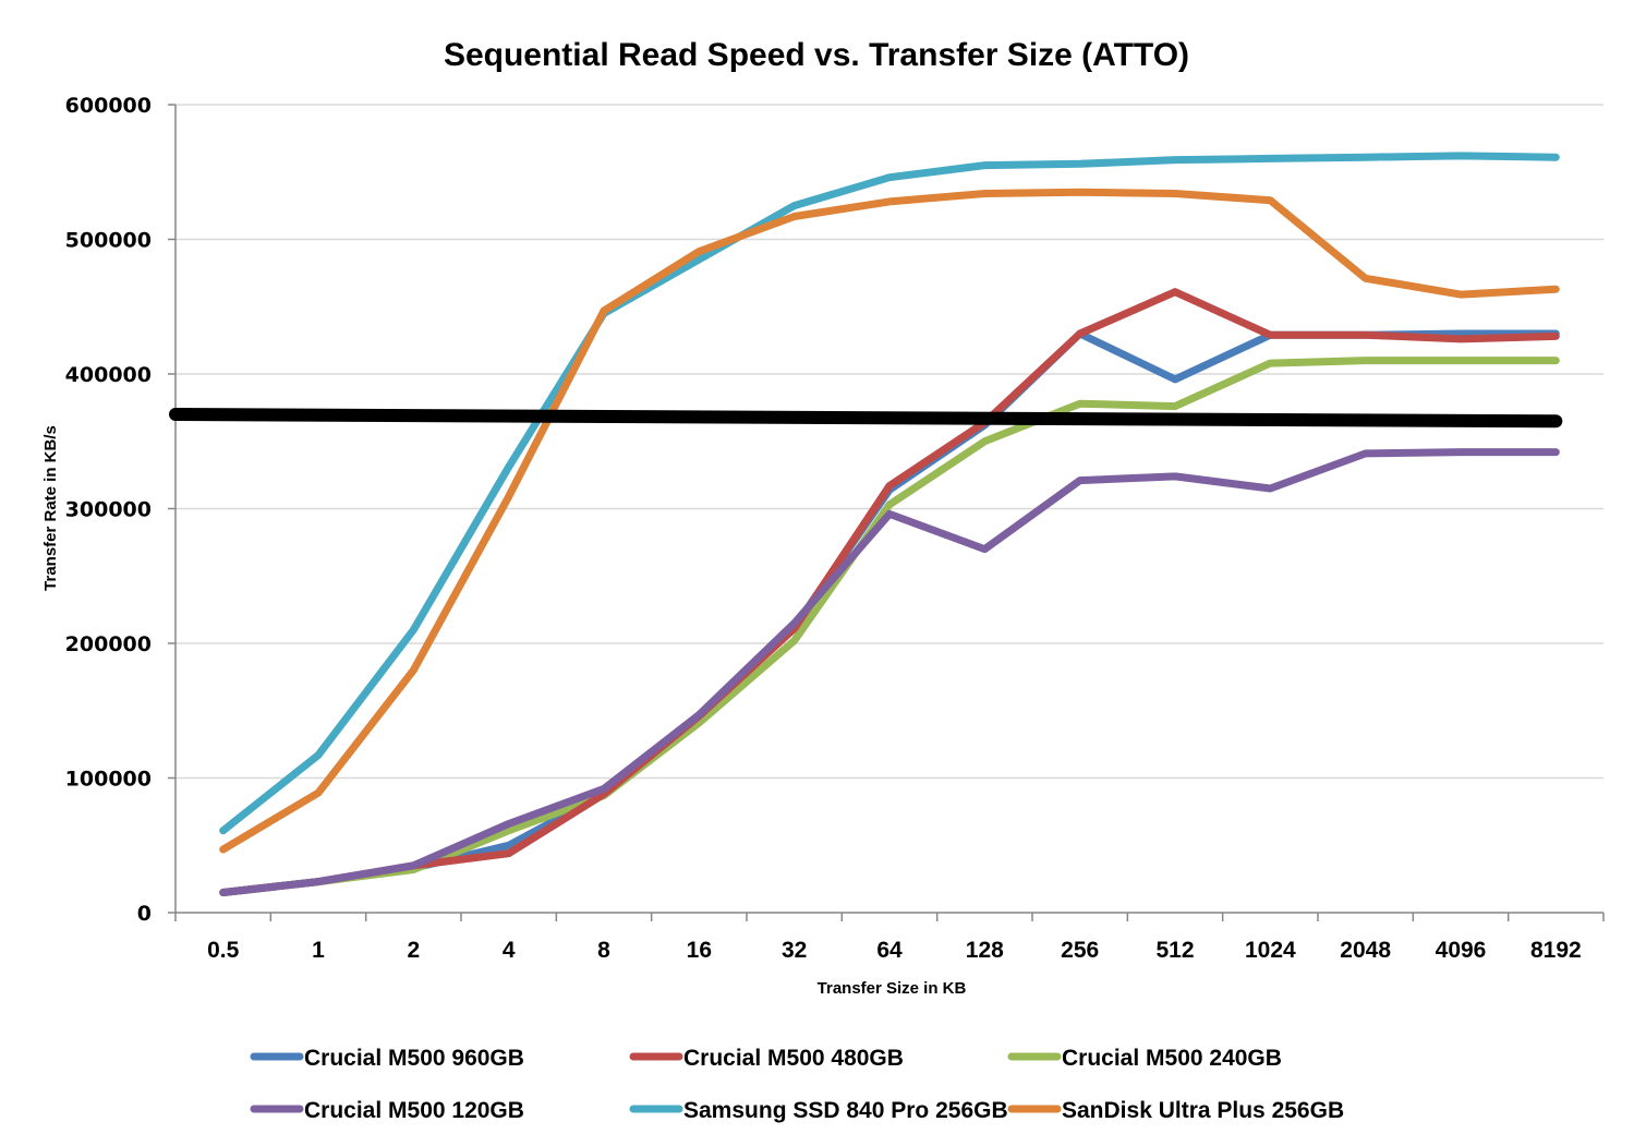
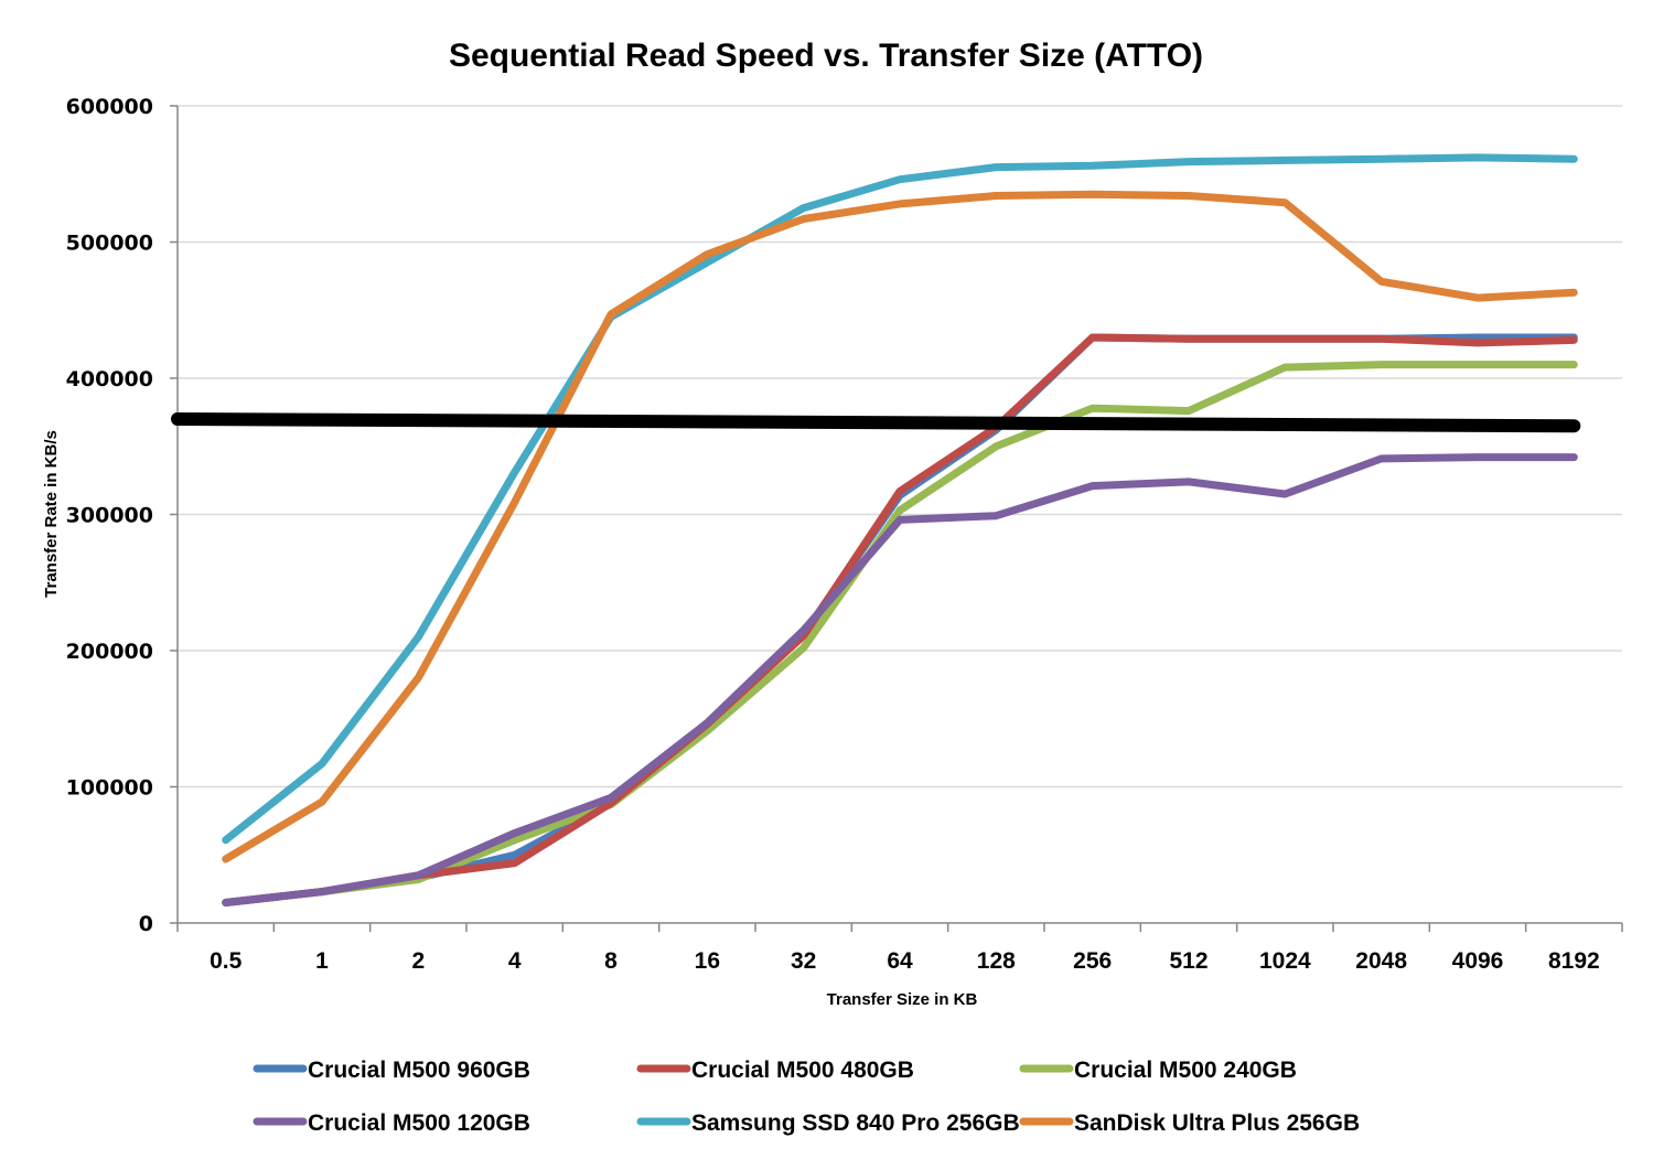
Crucial M500 120GB/128: 270000 -> 299000
Crucial M500 960GB/512: 396000 -> 429000
Crucial M500 480GB/512: 461000 -> 429000
